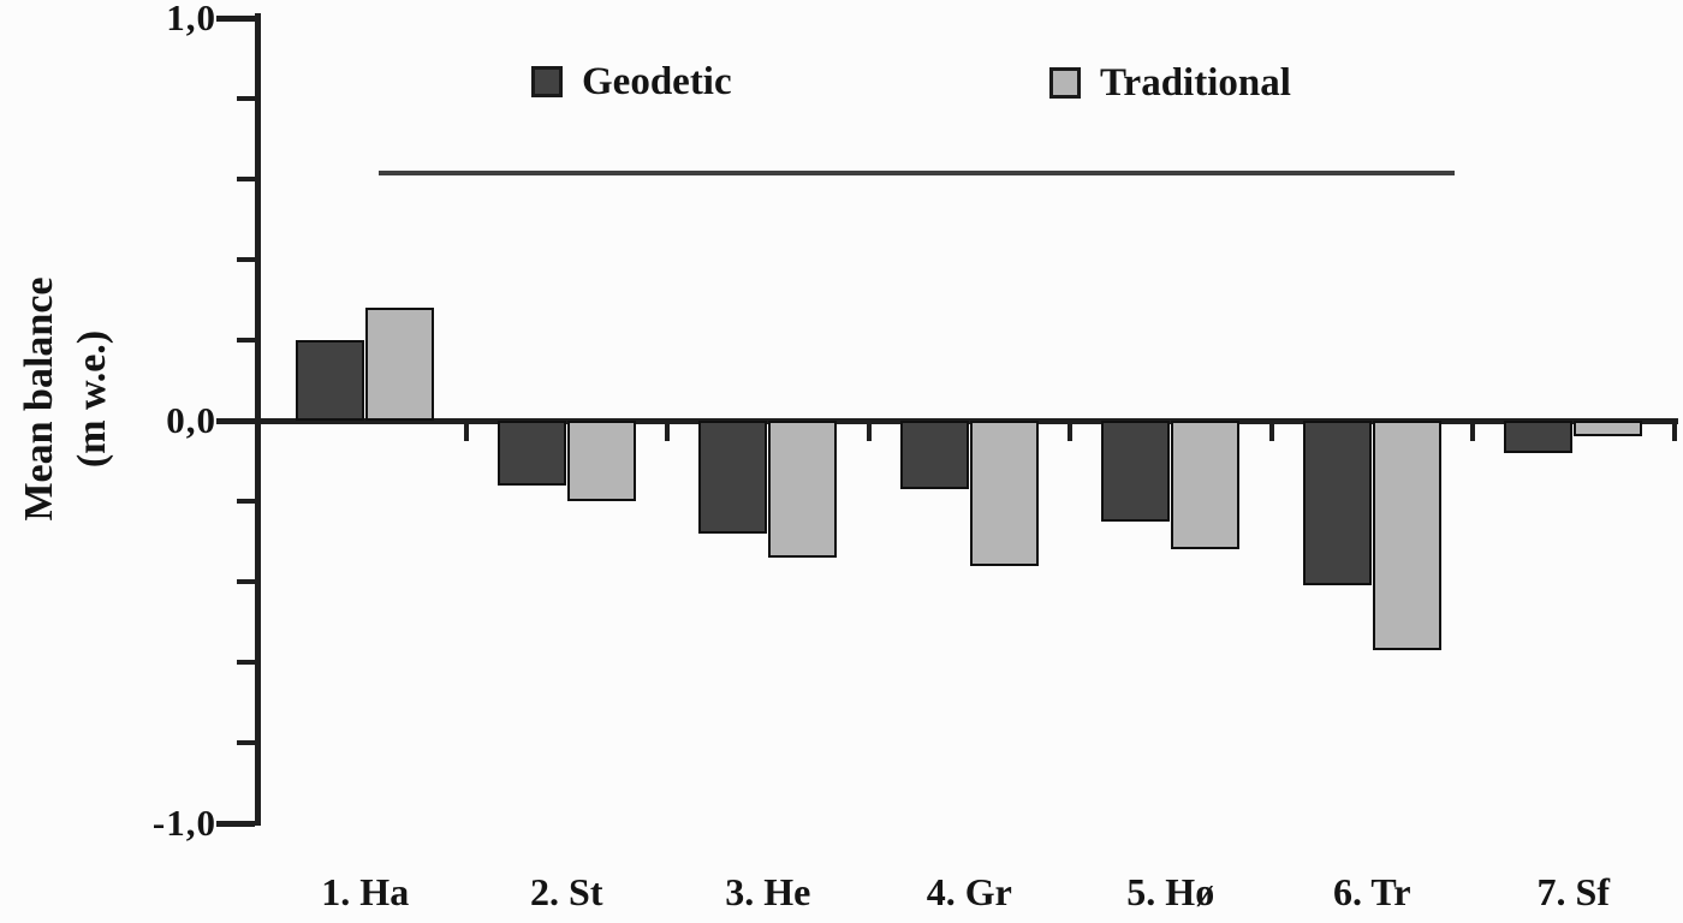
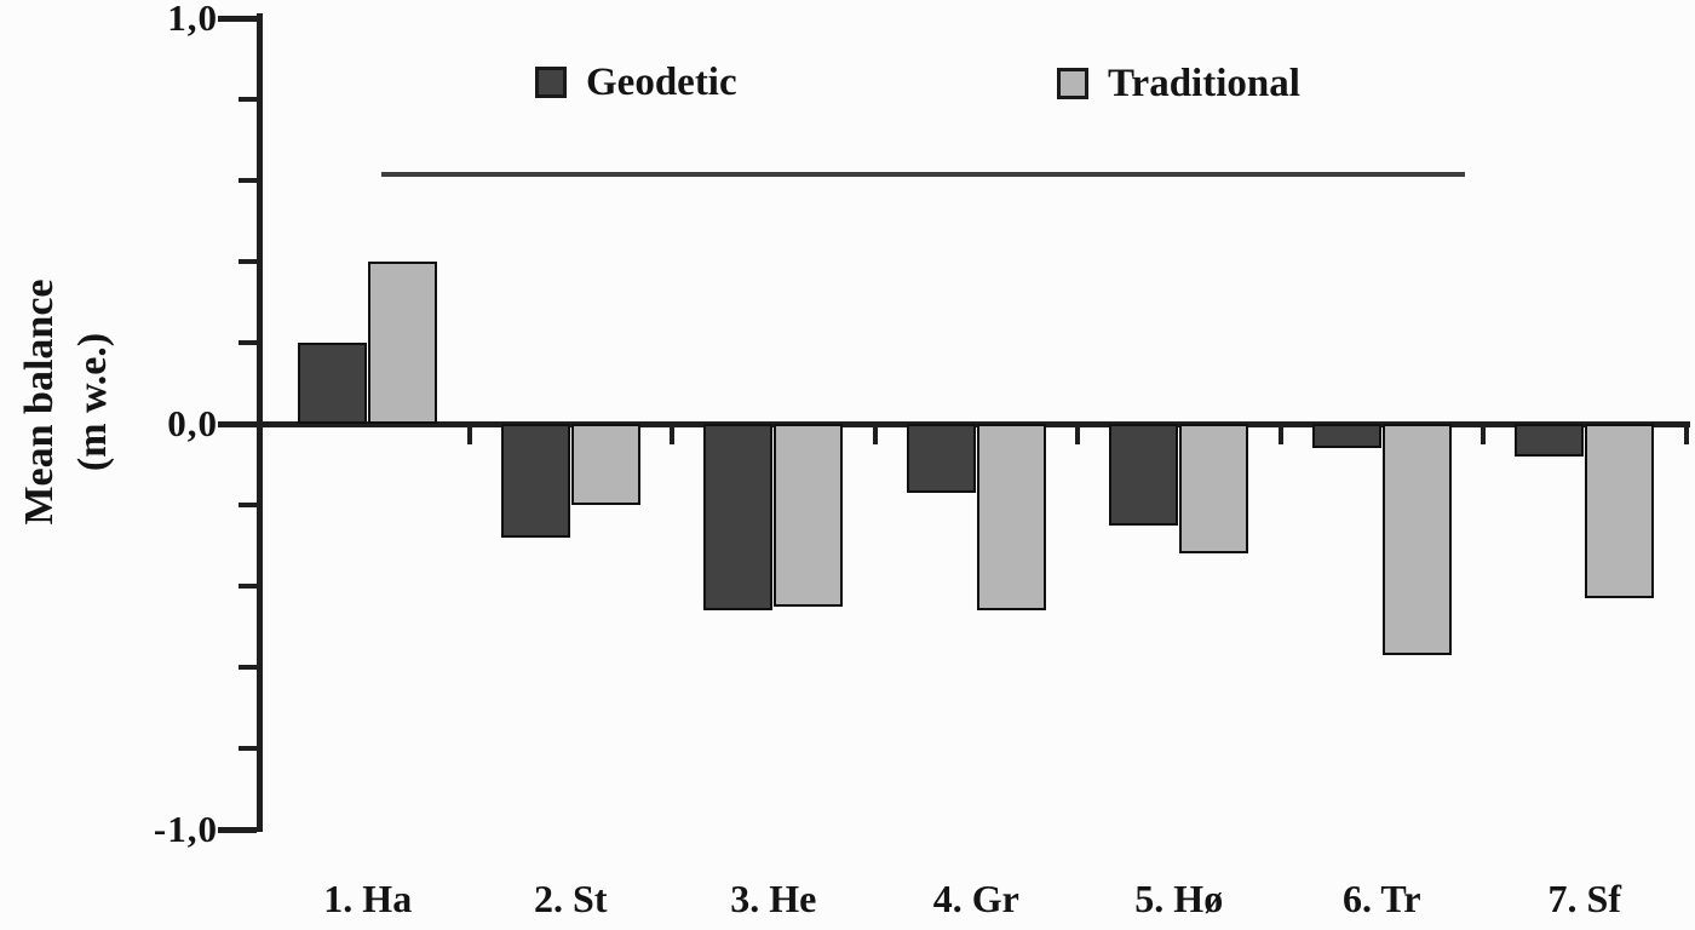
Traditional/1. Ha: 0,28 -> 0,40
Geodetic/2. St: -0,16 -> -0,28
Geodetic/3. He: -0,28 -> -0,46
Traditional/3. He: -0,34 -> -0,45
Traditional/4. Gr: -0,36 -> -0,46
Geodetic/6. Tr: -0,41 -> -0,06
Traditional/7. Sf: -0,04 -> -0,43
